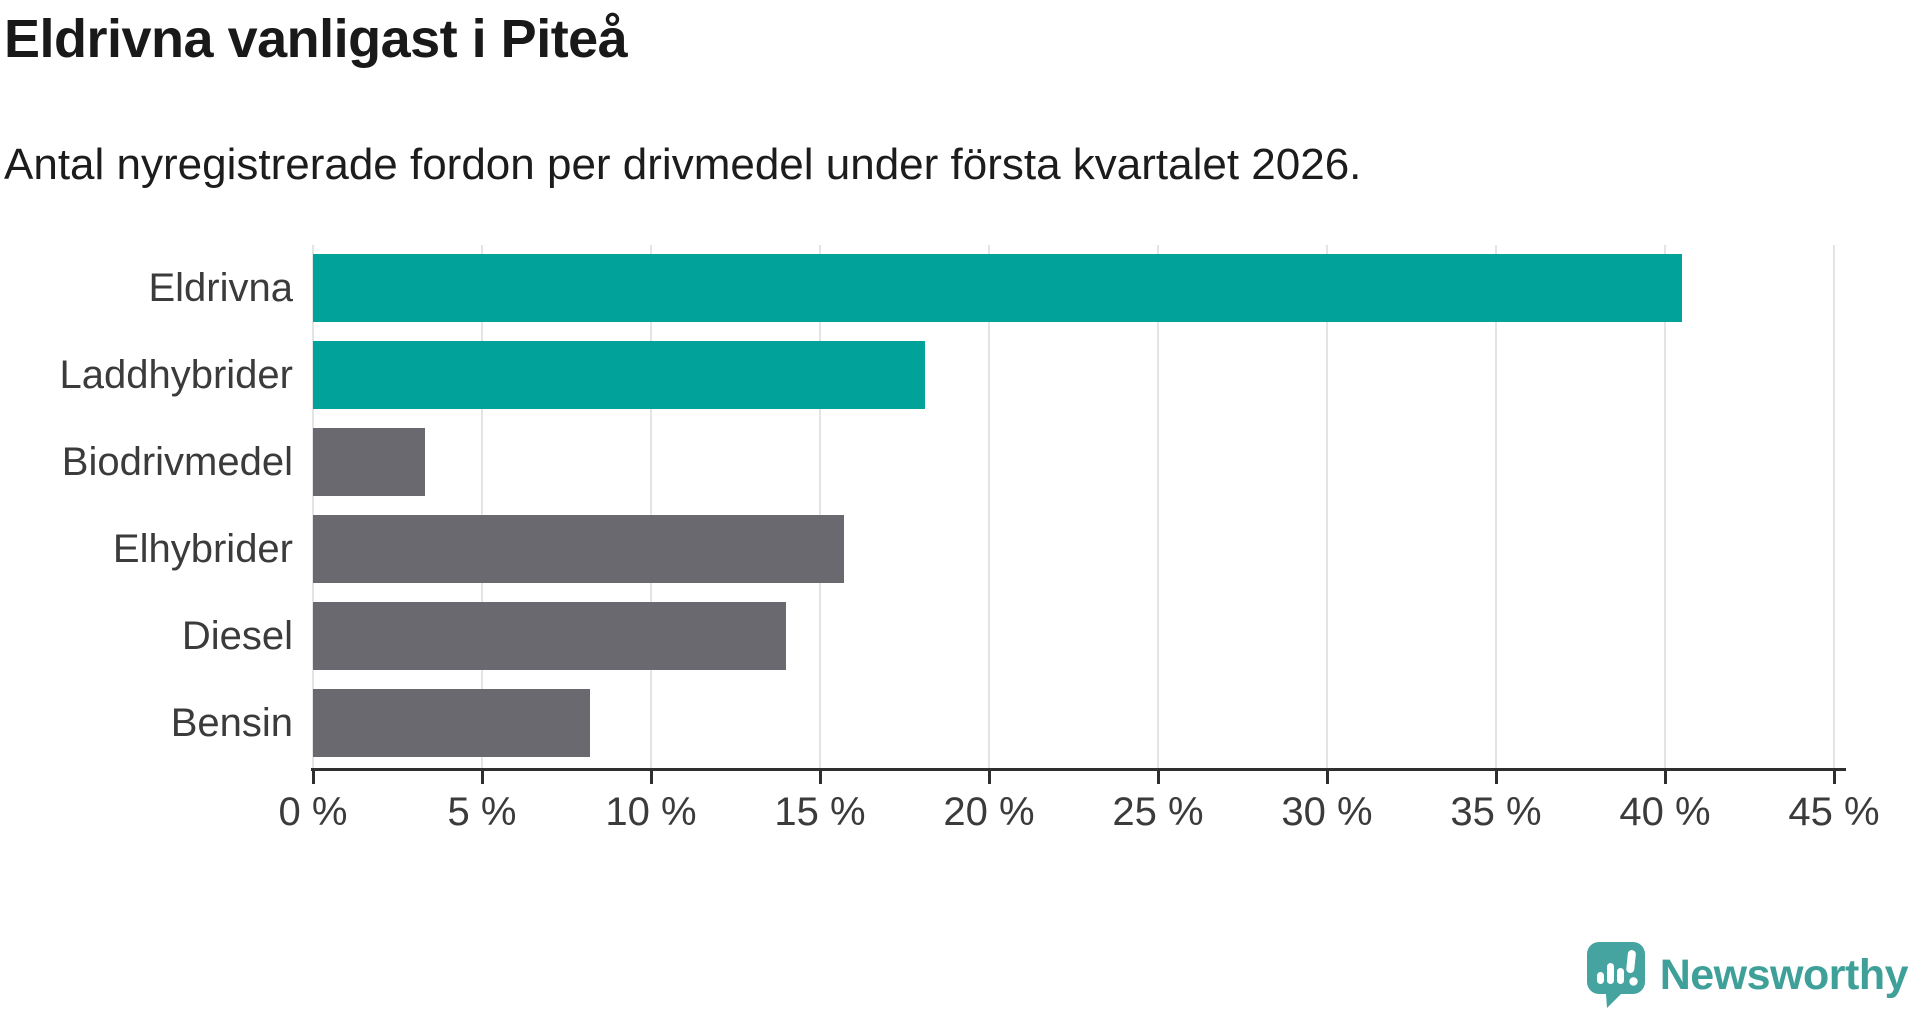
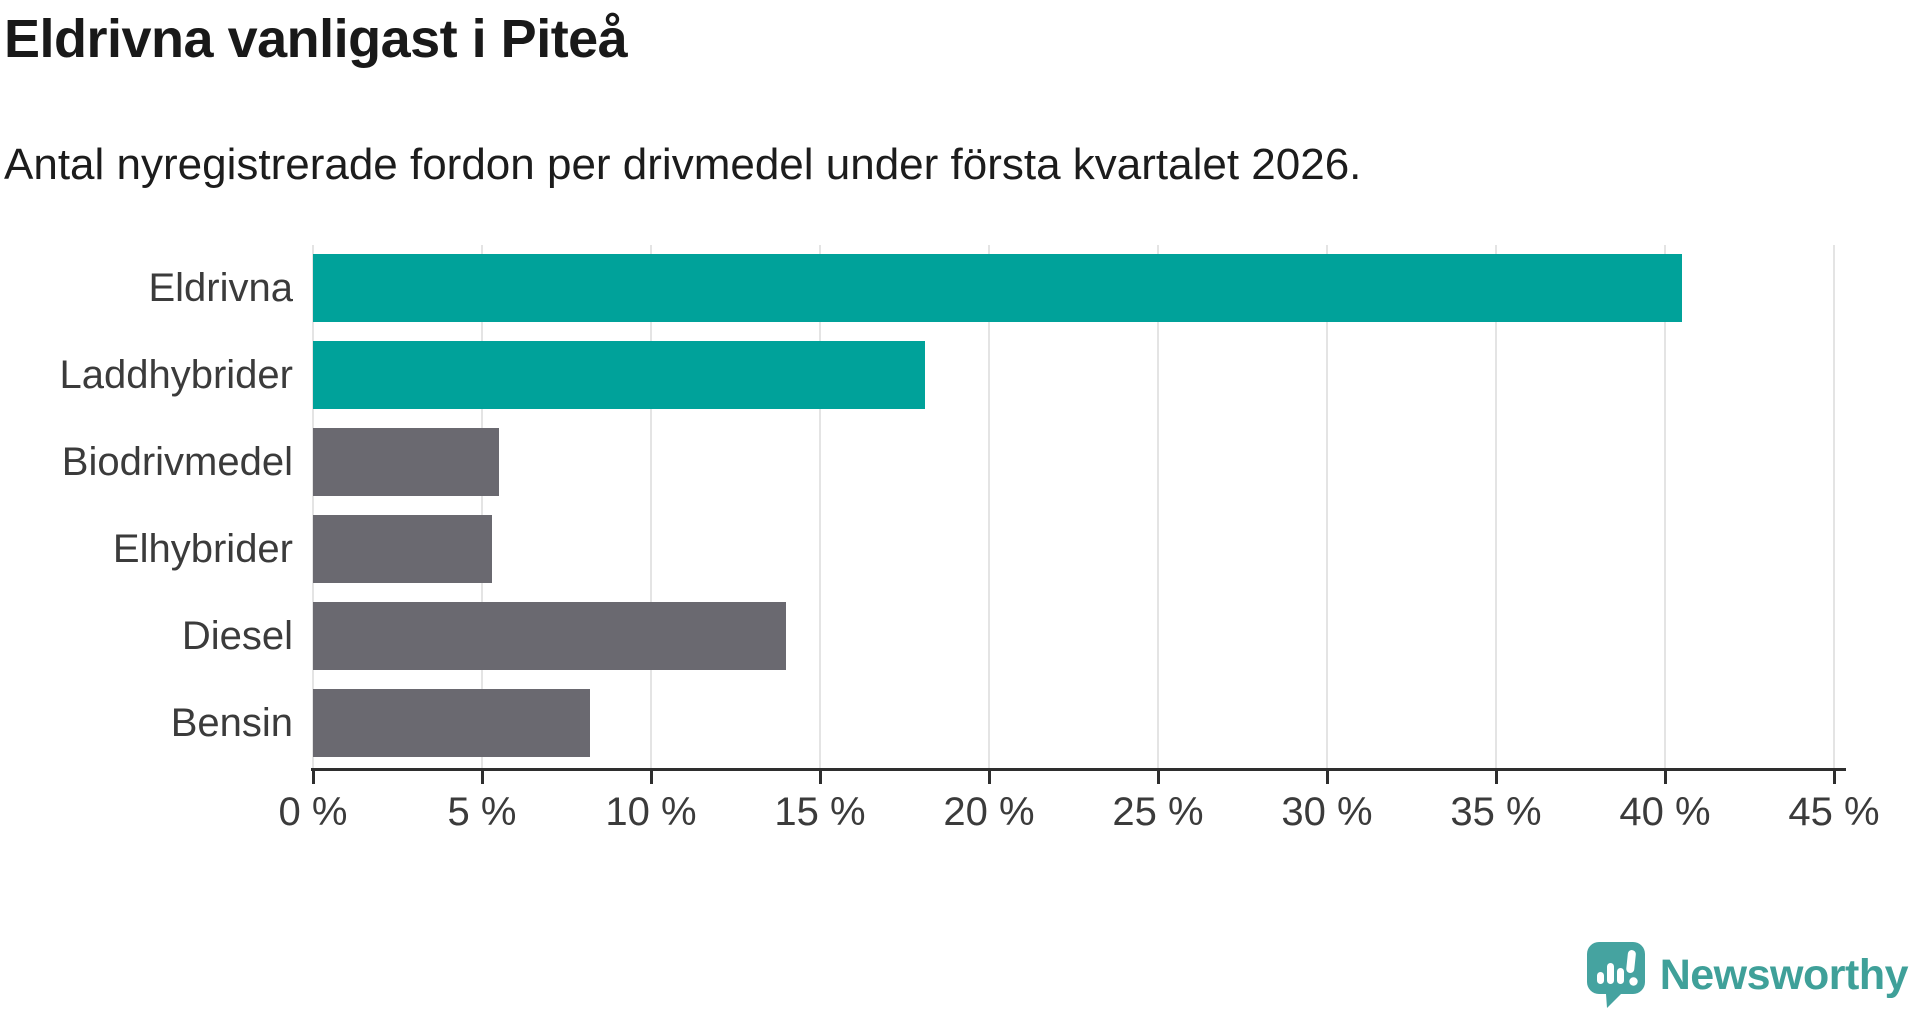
Biodrivmedel: 3.3% -> 5.5%
Elhybrider: 15.7% -> 5.3%
